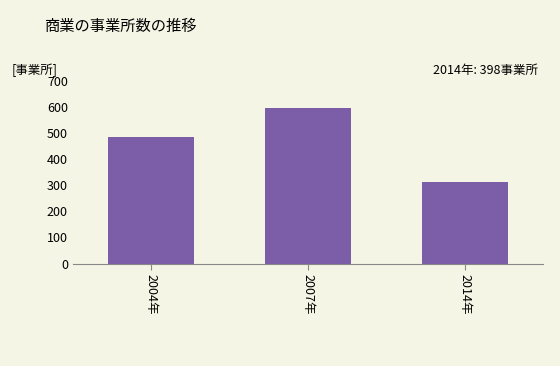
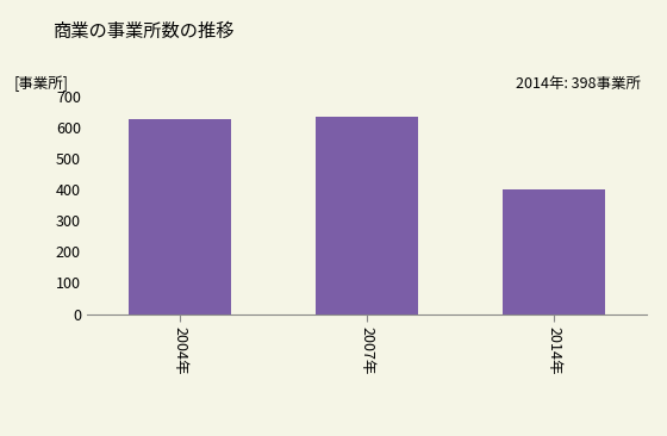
2004年: 485 -> 625
2007年: 595 -> 632
2014年: 310 -> 398
